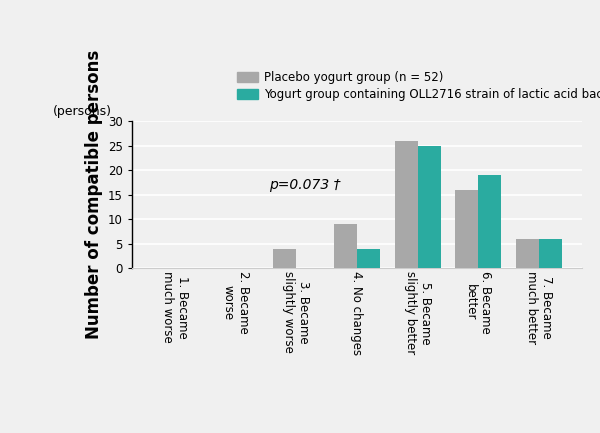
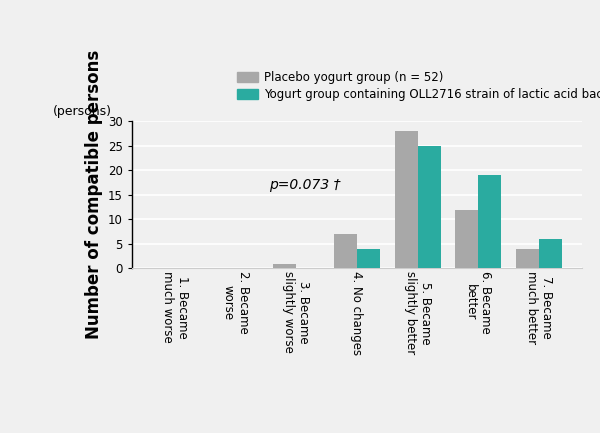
Placebo yogurt group (n = 52)/3. Became slightly worse: 4 -> 1
Placebo yogurt group (n = 52)/4. No changes: 9 -> 7
Placebo yogurt group (n = 52)/5. Became slightly better: 26 -> 28
Placebo yogurt group (n = 52)/6. Became better: 16 -> 12
Placebo yogurt group (n = 52)/7. Became much better: 6 -> 4
